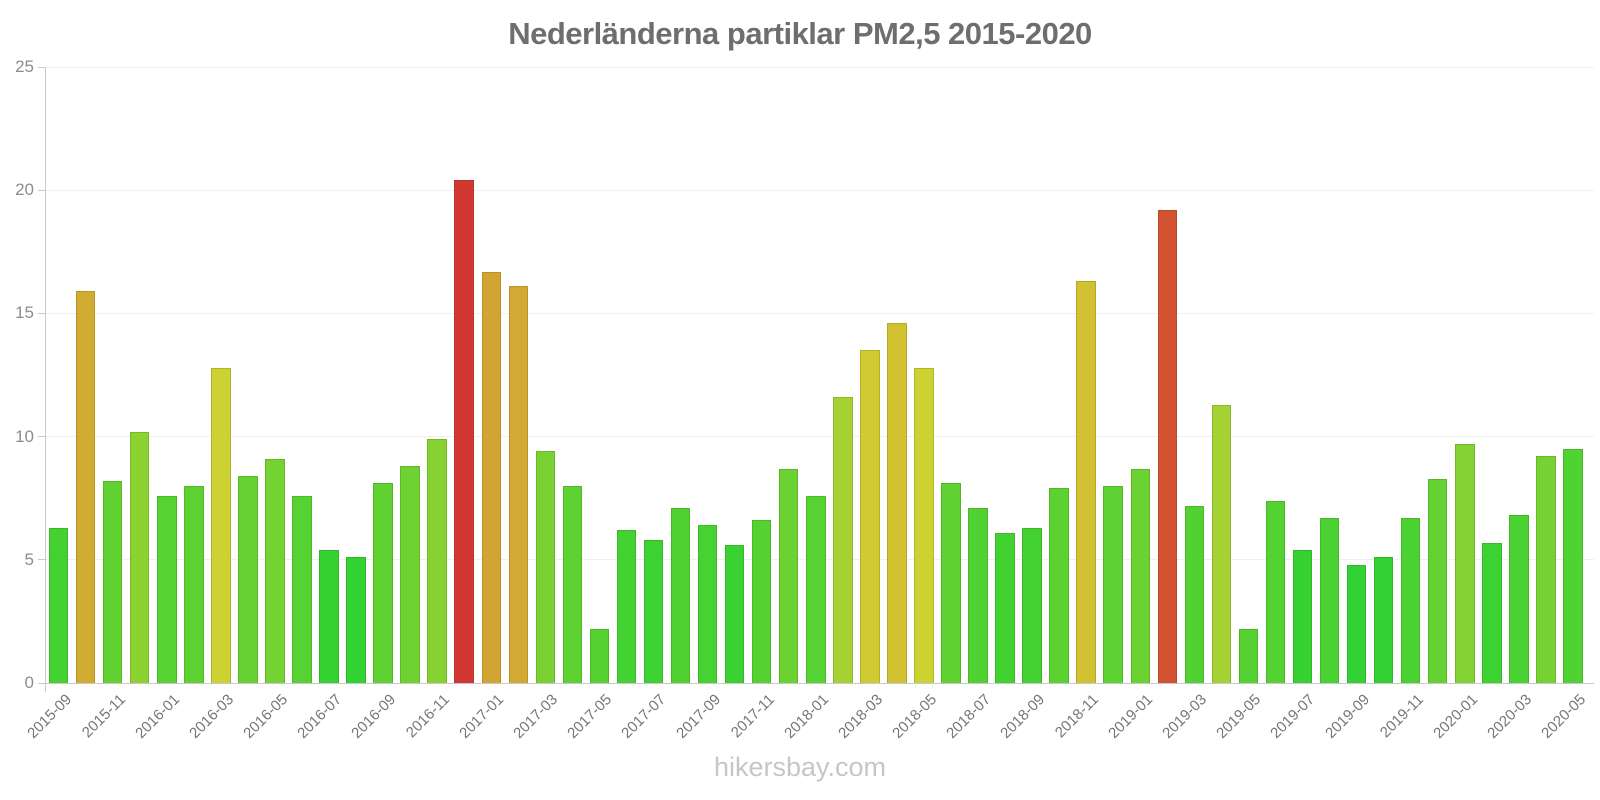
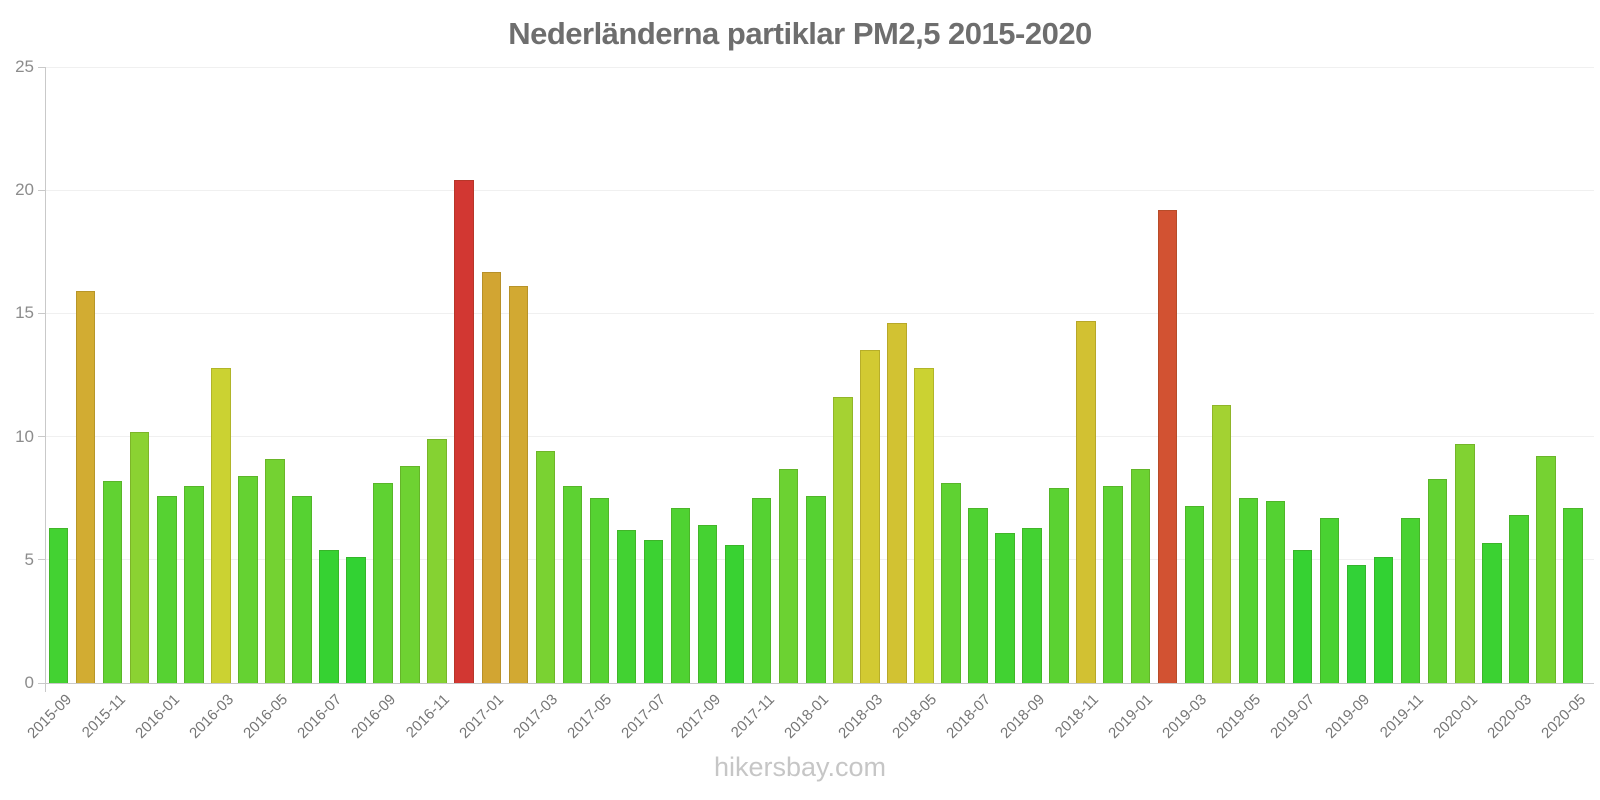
2017-05: 2.2 -> 7.5
2017-11: 6.6 -> 7.5
2018-11: 16.3 -> 14.7
2019-05: 2.2 -> 7.5
2020-05: 9.5 -> 7.1
